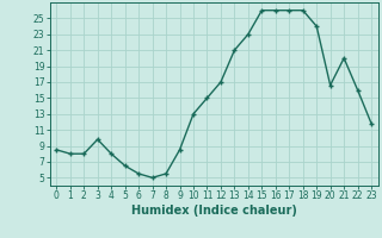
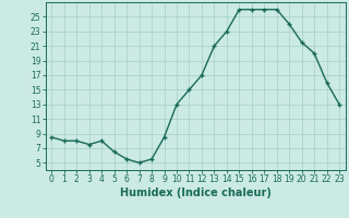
3: 9.8 -> 7.5
20: 16.6 -> 21.5
23: 11.8 -> 13.0
